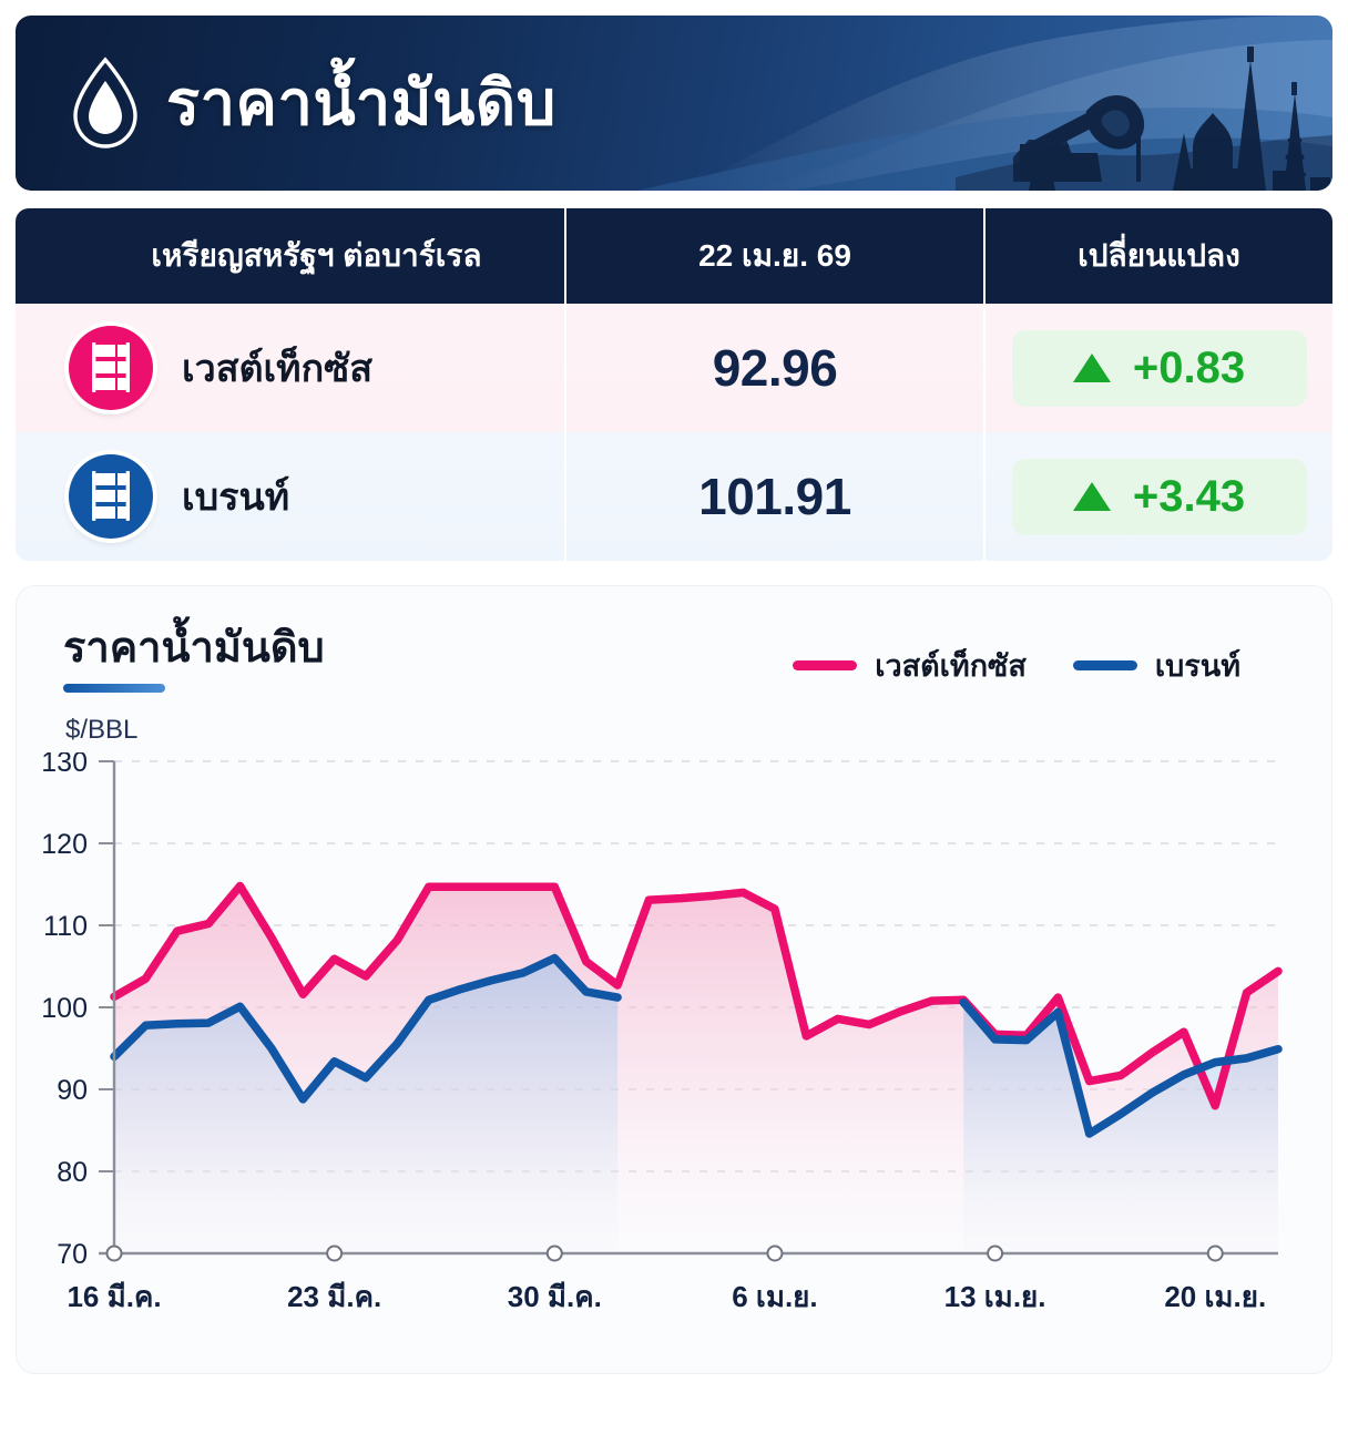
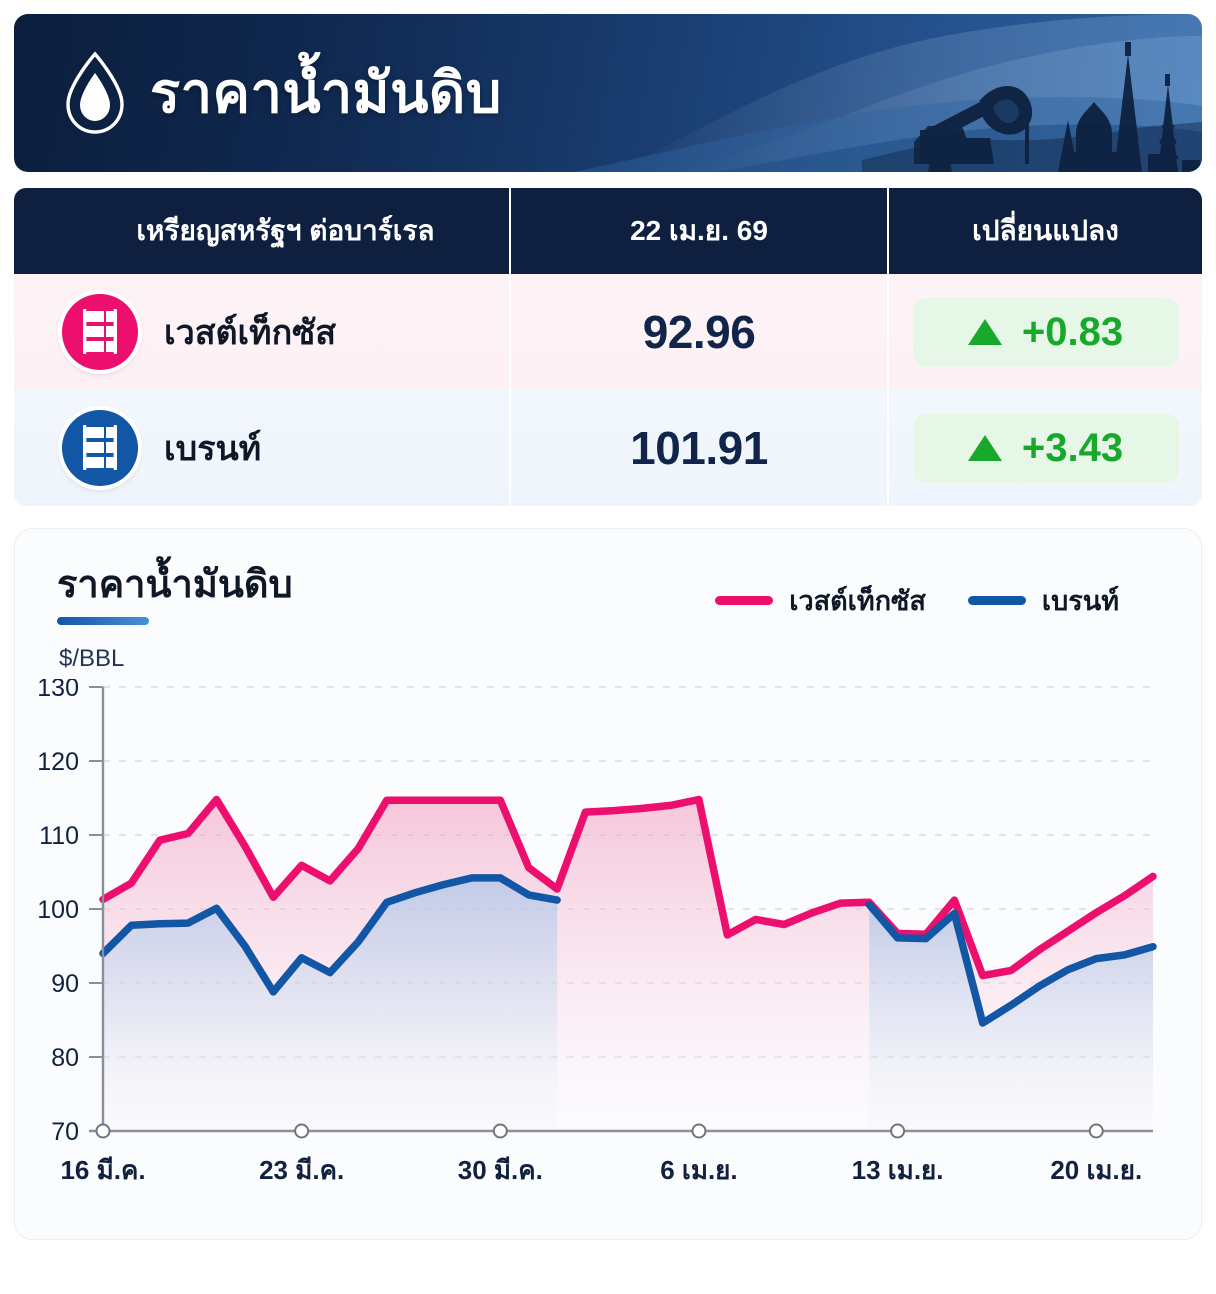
เบรนท์/30 มี.ค.: 106 -> 104
เวสต์เท็กซัส/6 เม.ย.: 112 -> 115
เวสต์เท็กซัส/20 เม.ย.: 88 -> 100
